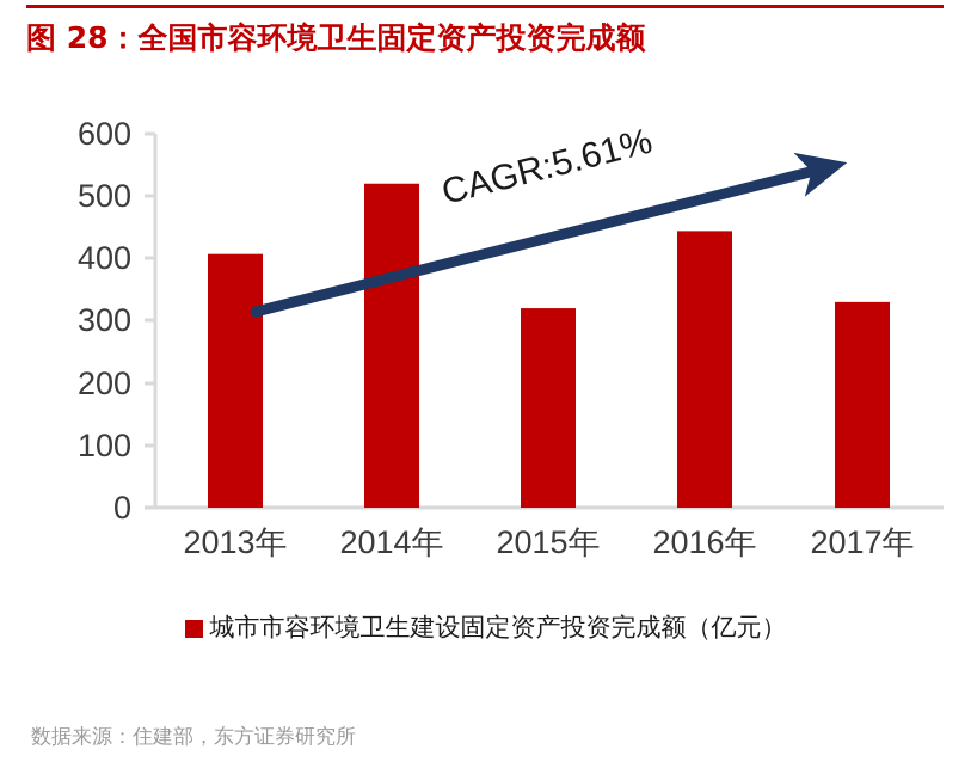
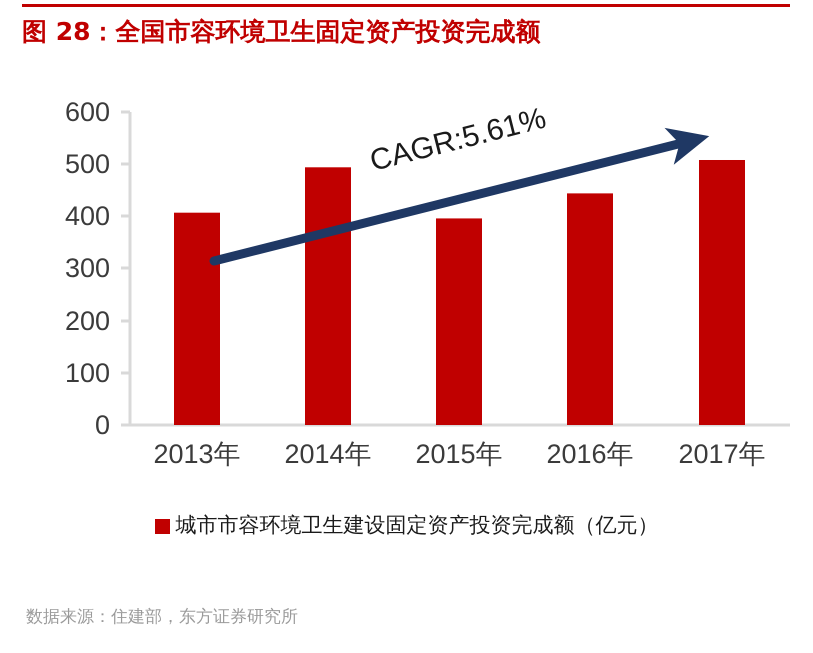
2014年: 520 -> 490
2015年: 320 -> 400
2017年: 330 -> 510
